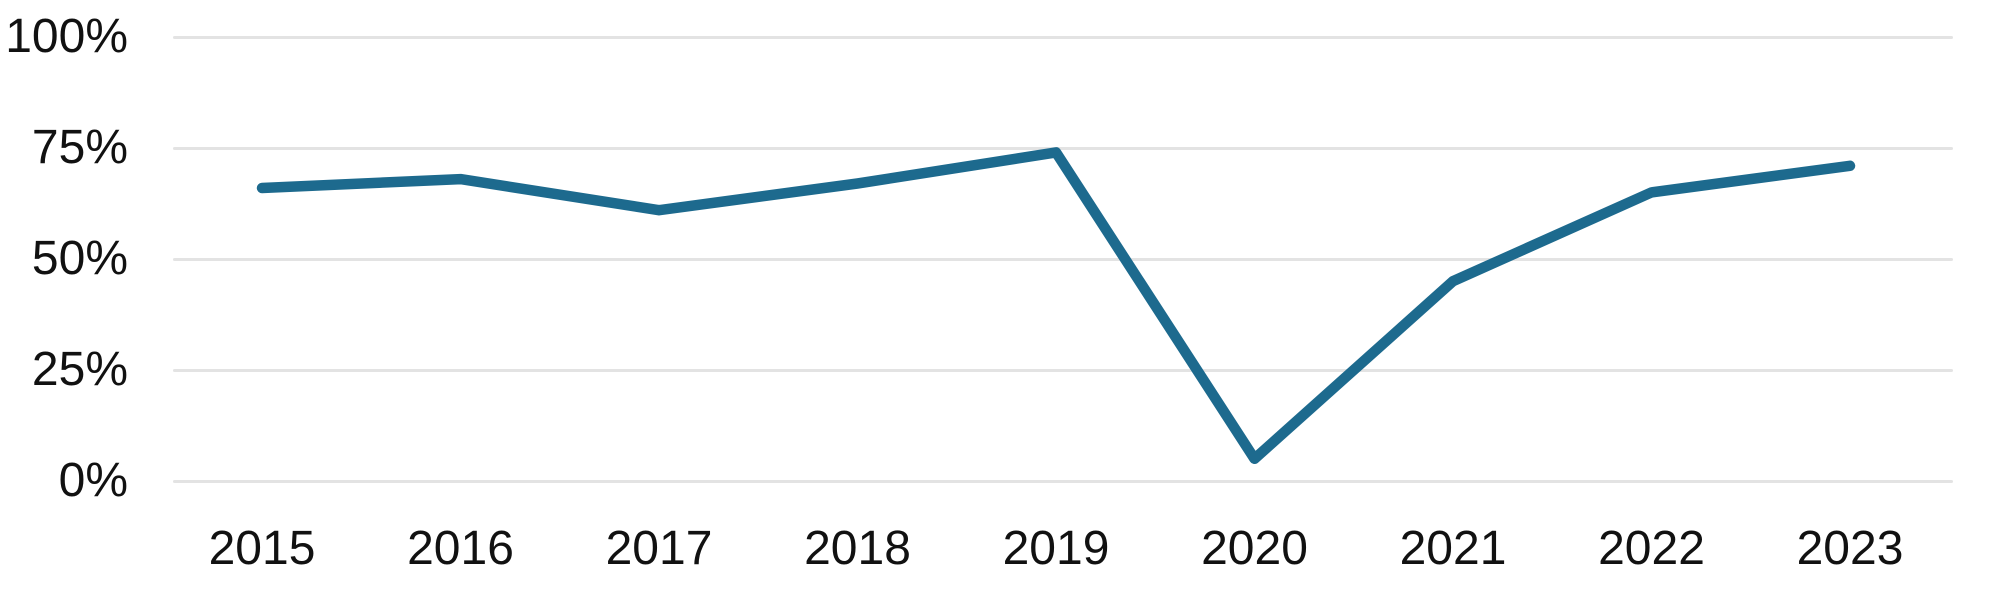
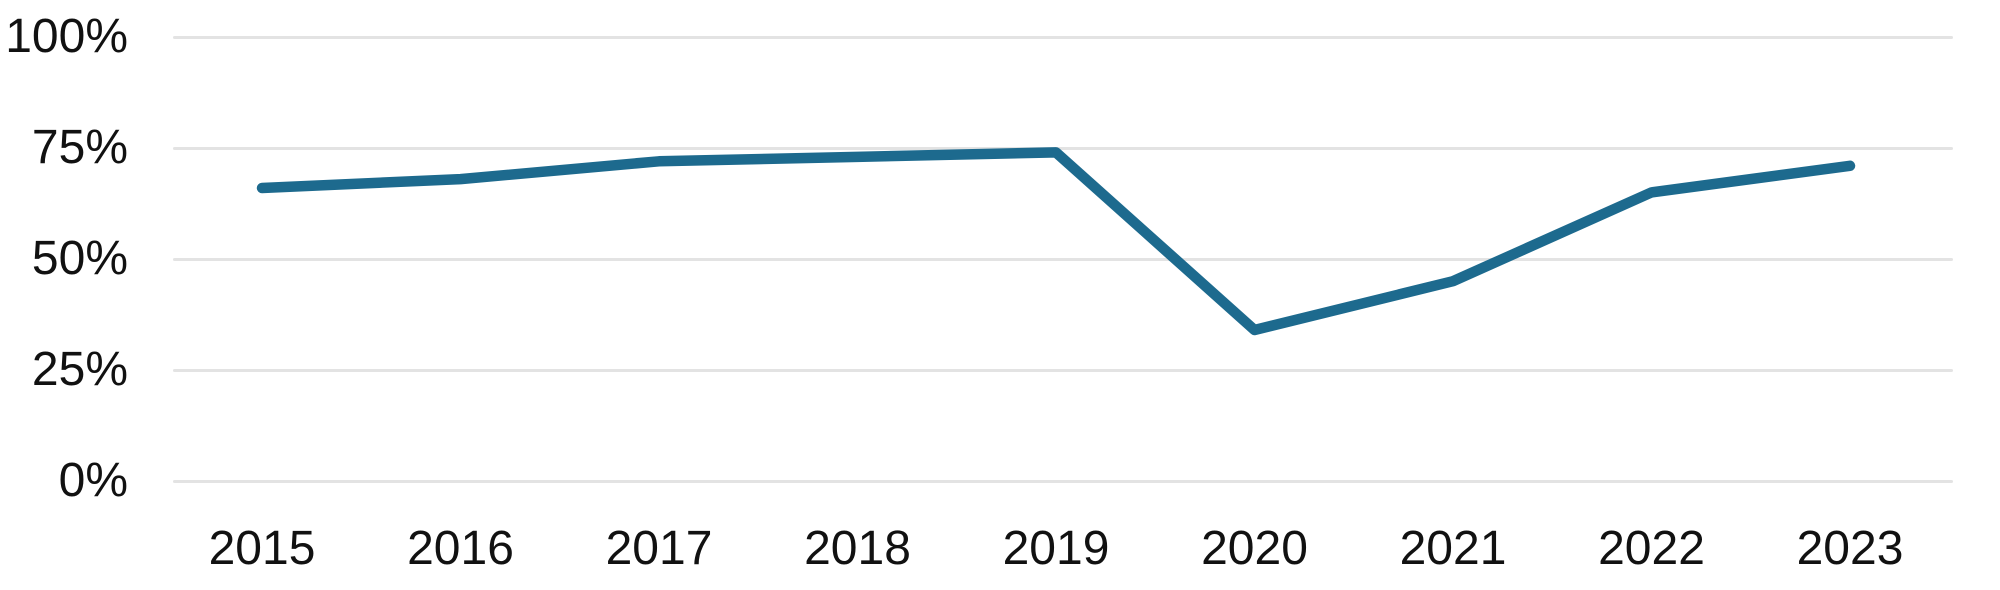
2017: 61% -> 72%
2018: 67% -> 73%
2020: 5% -> 34%
